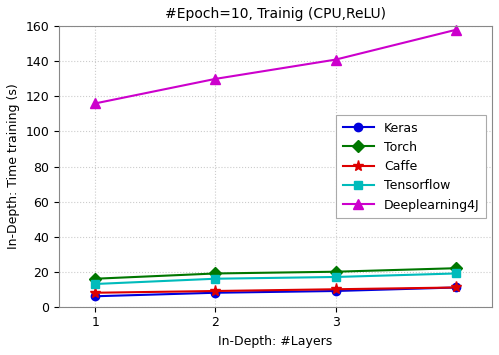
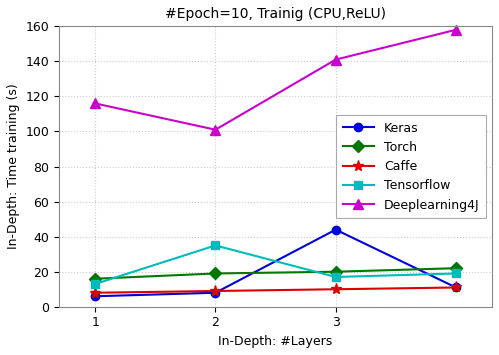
Tensorflow/2: 16 -> 35
Deeplearning4J/2: 130 -> 101
Keras/3: 9 -> 44
